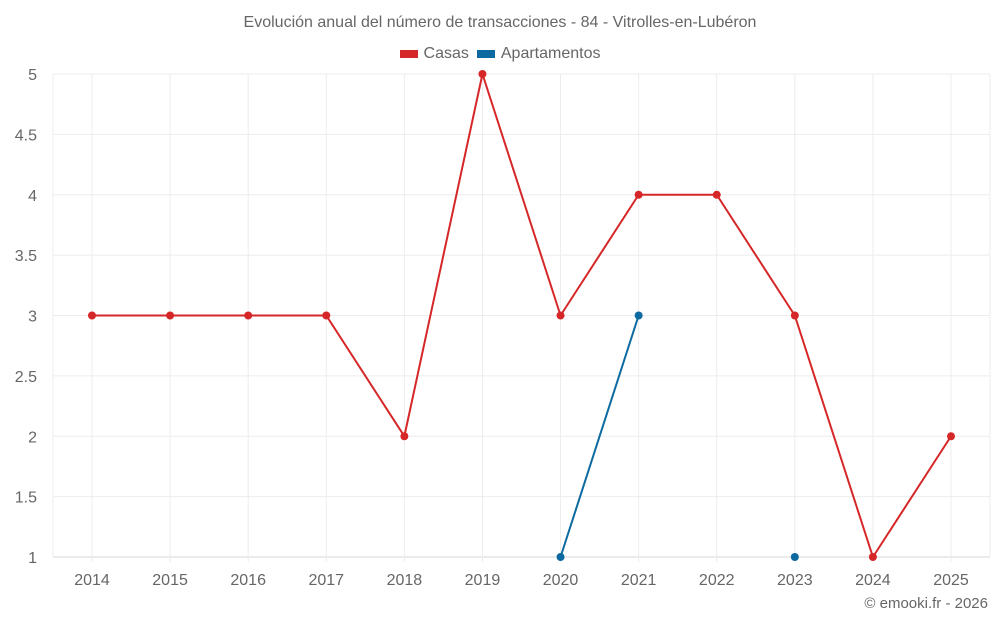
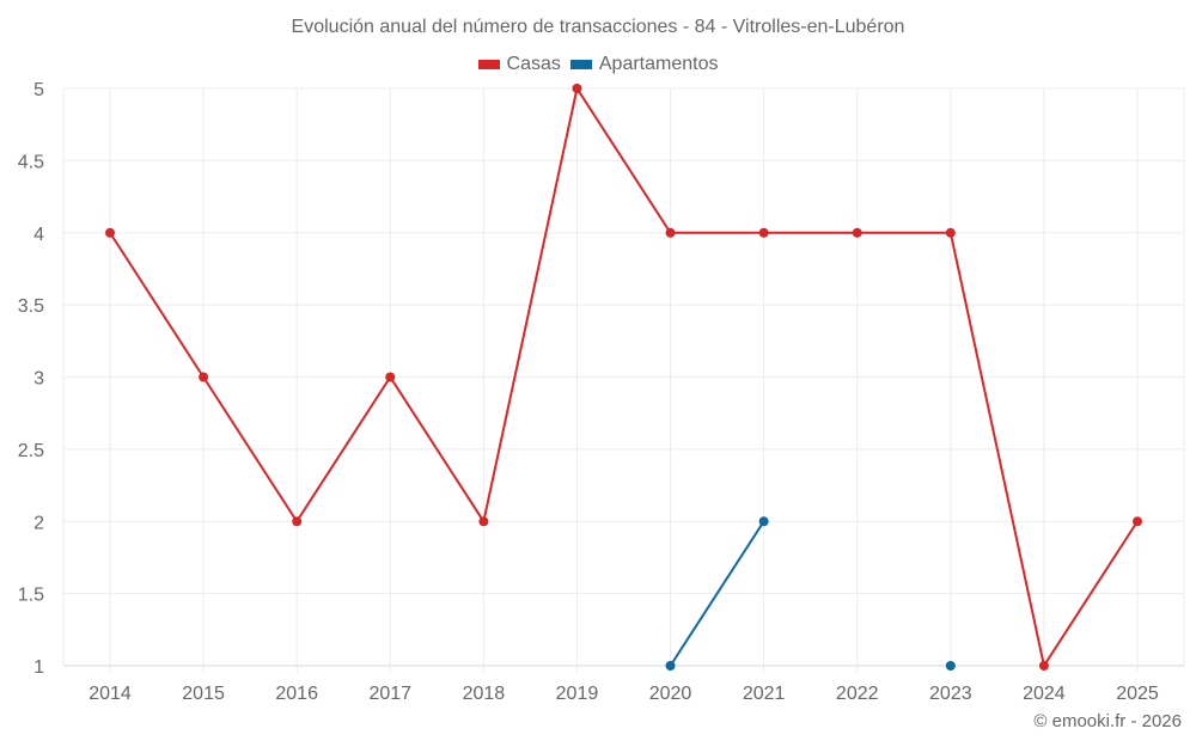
Casas/2014: 3 -> 4
Casas/2016: 3 -> 2
Casas/2020: 3 -> 4
Apartamentos/2021: 3 -> 2
Casas/2023: 3 -> 4
